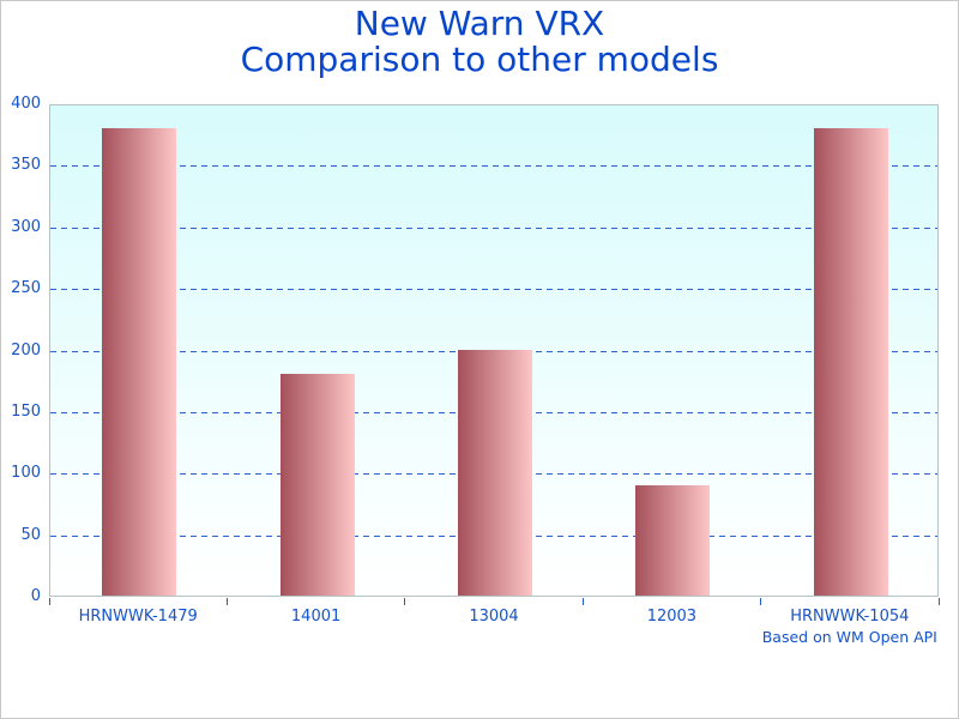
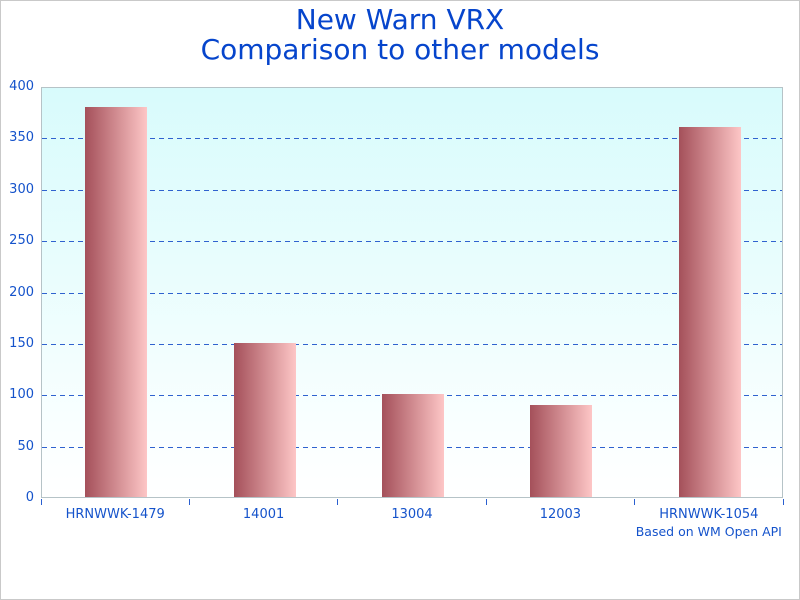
14001: 180 -> 150
13004: 200 -> 100
HRNWWK-1054: 380 -> 360
